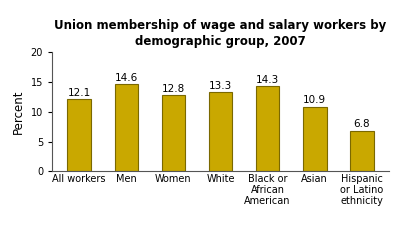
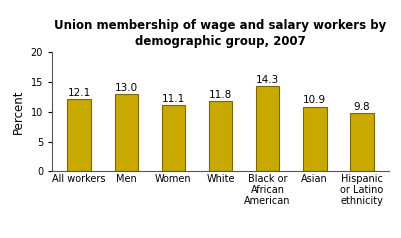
Men: 14.6 -> 13.0
Women: 12.8 -> 11.1
White: 13.3 -> 11.8
Hispanic or Latino ethnicity: 6.8 -> 9.8
